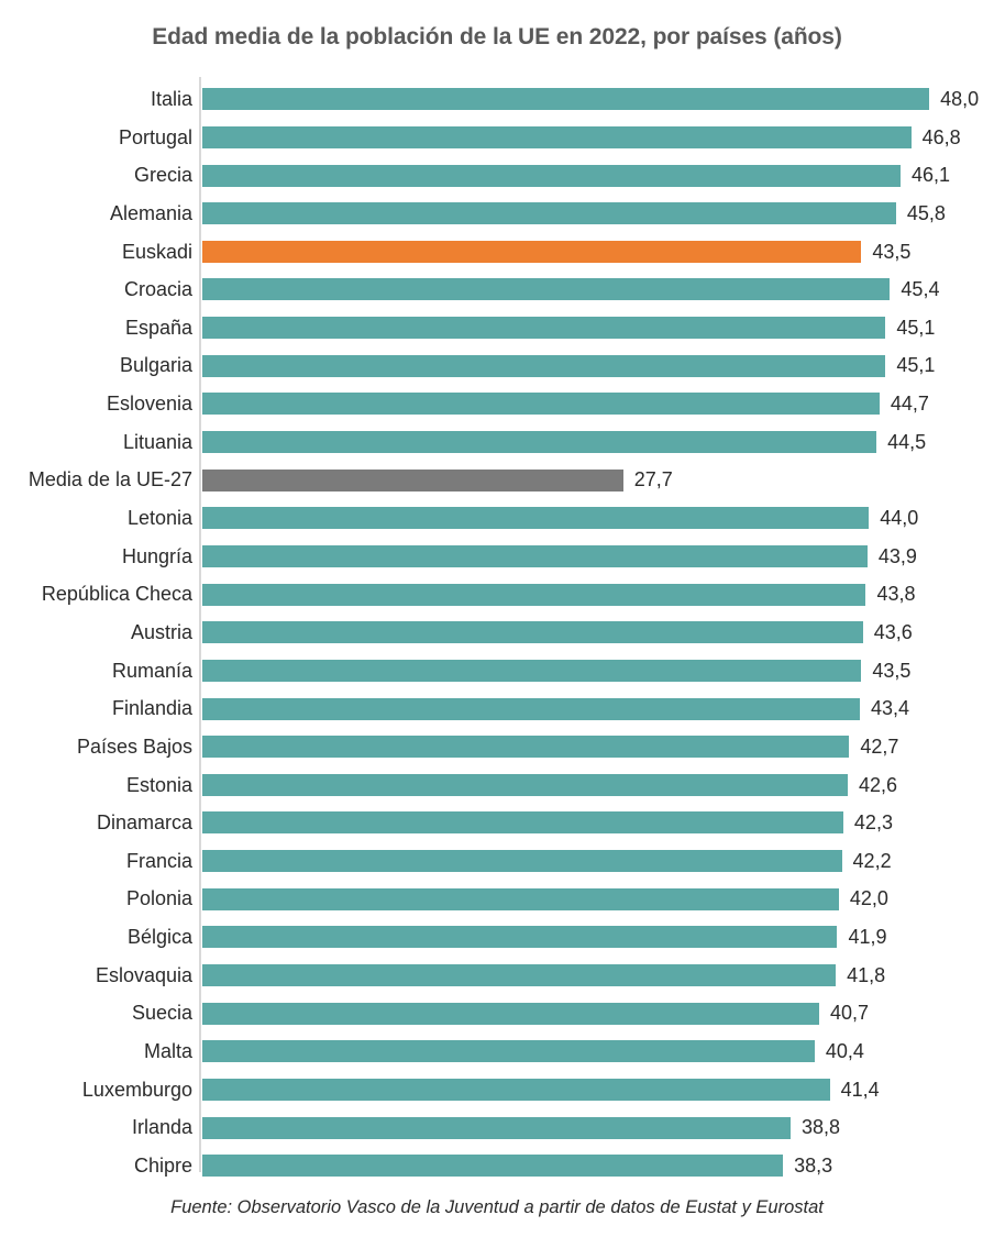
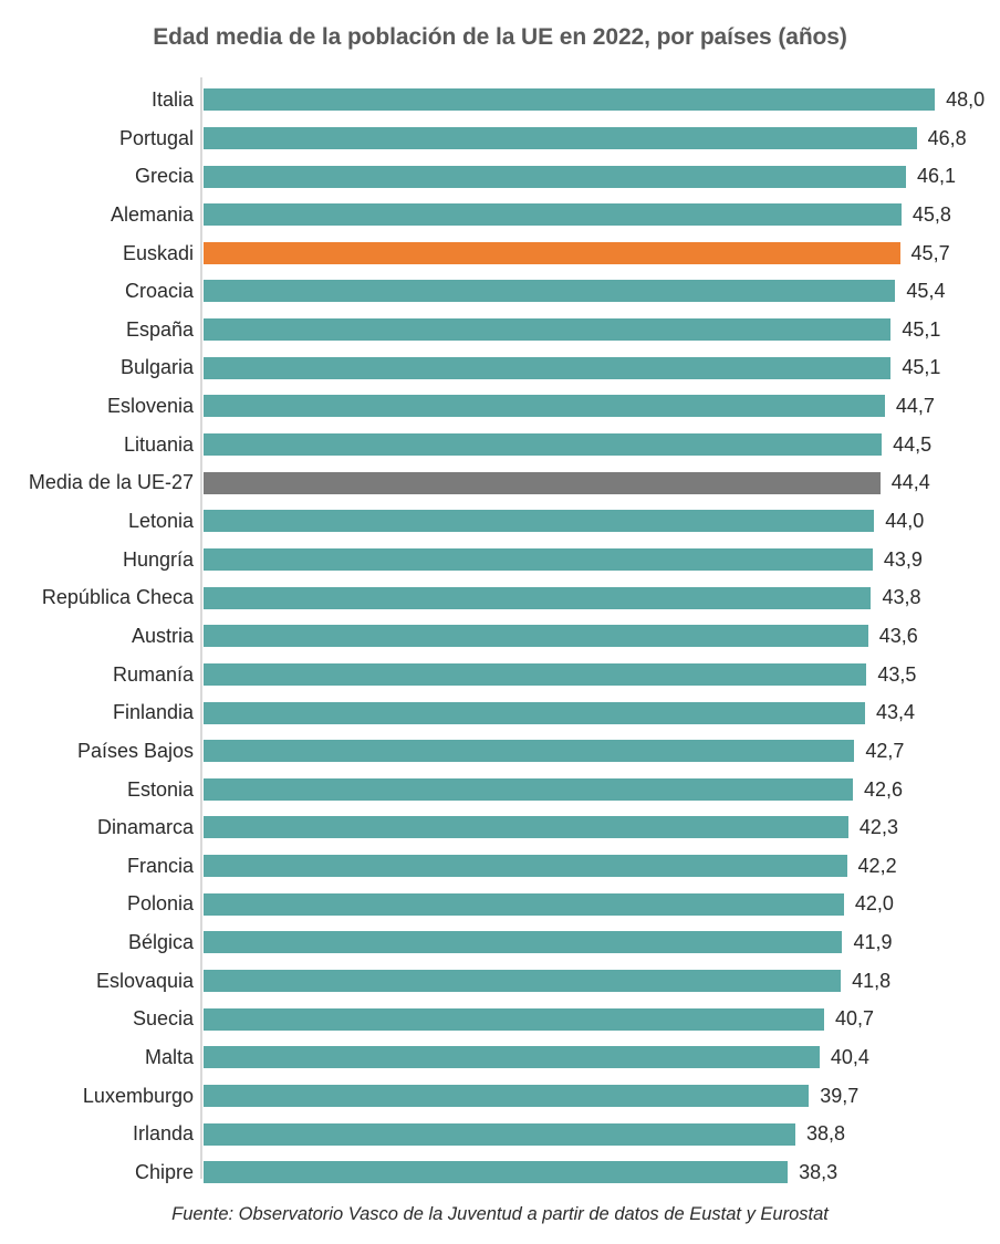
Euskadi: 43,5 -> 45,7
Media de la UE-27: 27,7 -> 44,4
Luxemburgo: 41,4 -> 39,7
